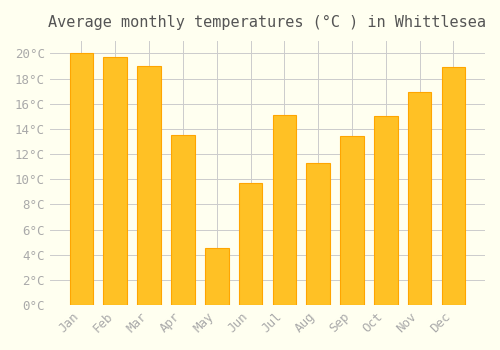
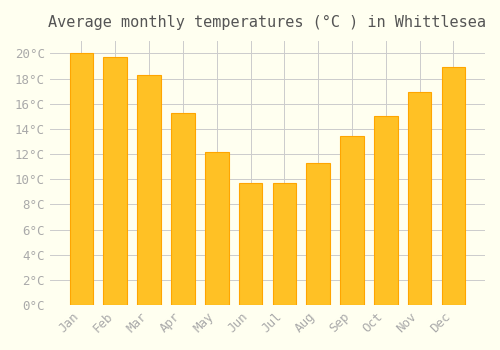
Mar: 19.0°C -> 18.3°C
Apr: 13.5°C -> 15.3°C
May: 4.5°C -> 12.2°C
Jul: 15.1°C -> 9.7°C
